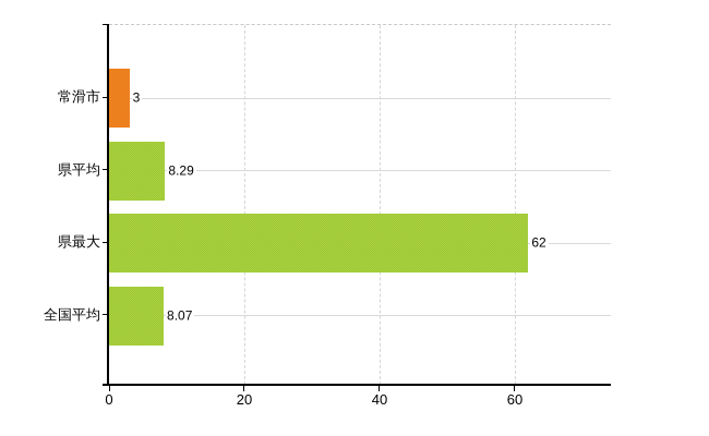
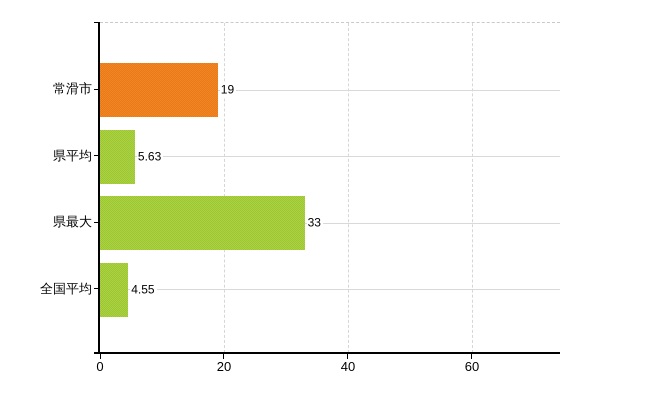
常滑市: 3 -> 19
県平均: 8.29 -> 5.63
県最大: 62 -> 33
全国平均: 8.07 -> 4.55
